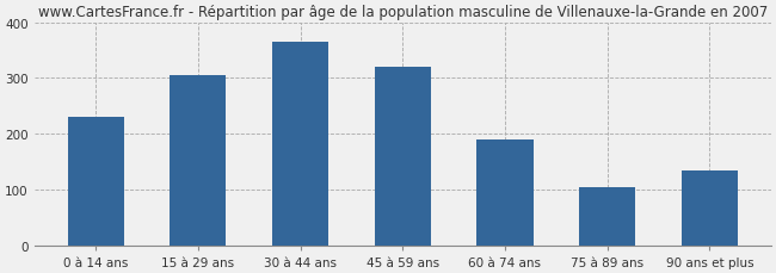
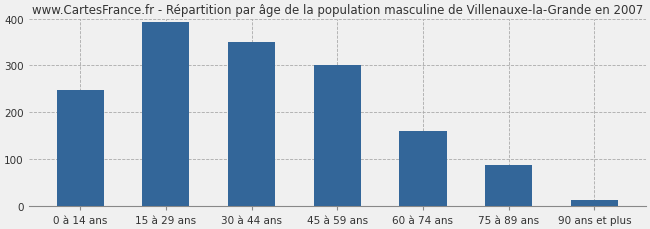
0 à 14 ans: 230 -> 248
15 à 29 ans: 305 -> 392
30 à 44 ans: 365 -> 350
45 à 59 ans: 320 -> 300
60 à 74 ans: 190 -> 160
75 à 89 ans: 105 -> 88
90 ans et plus: 135 -> 12
